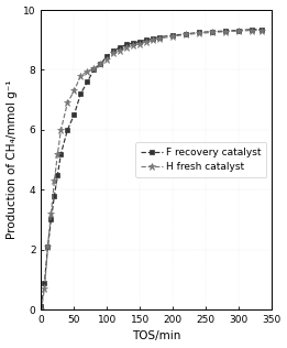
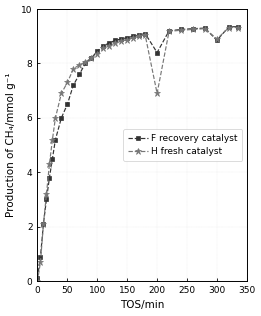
F recovery catalyst/200: 9.15 -> 8.40
H fresh catalyst/200: 9.12 -> 6.90
F recovery catalyst/300: 9.32 -> 8.85
H fresh catalyst/300: 9.30 -> 8.90
